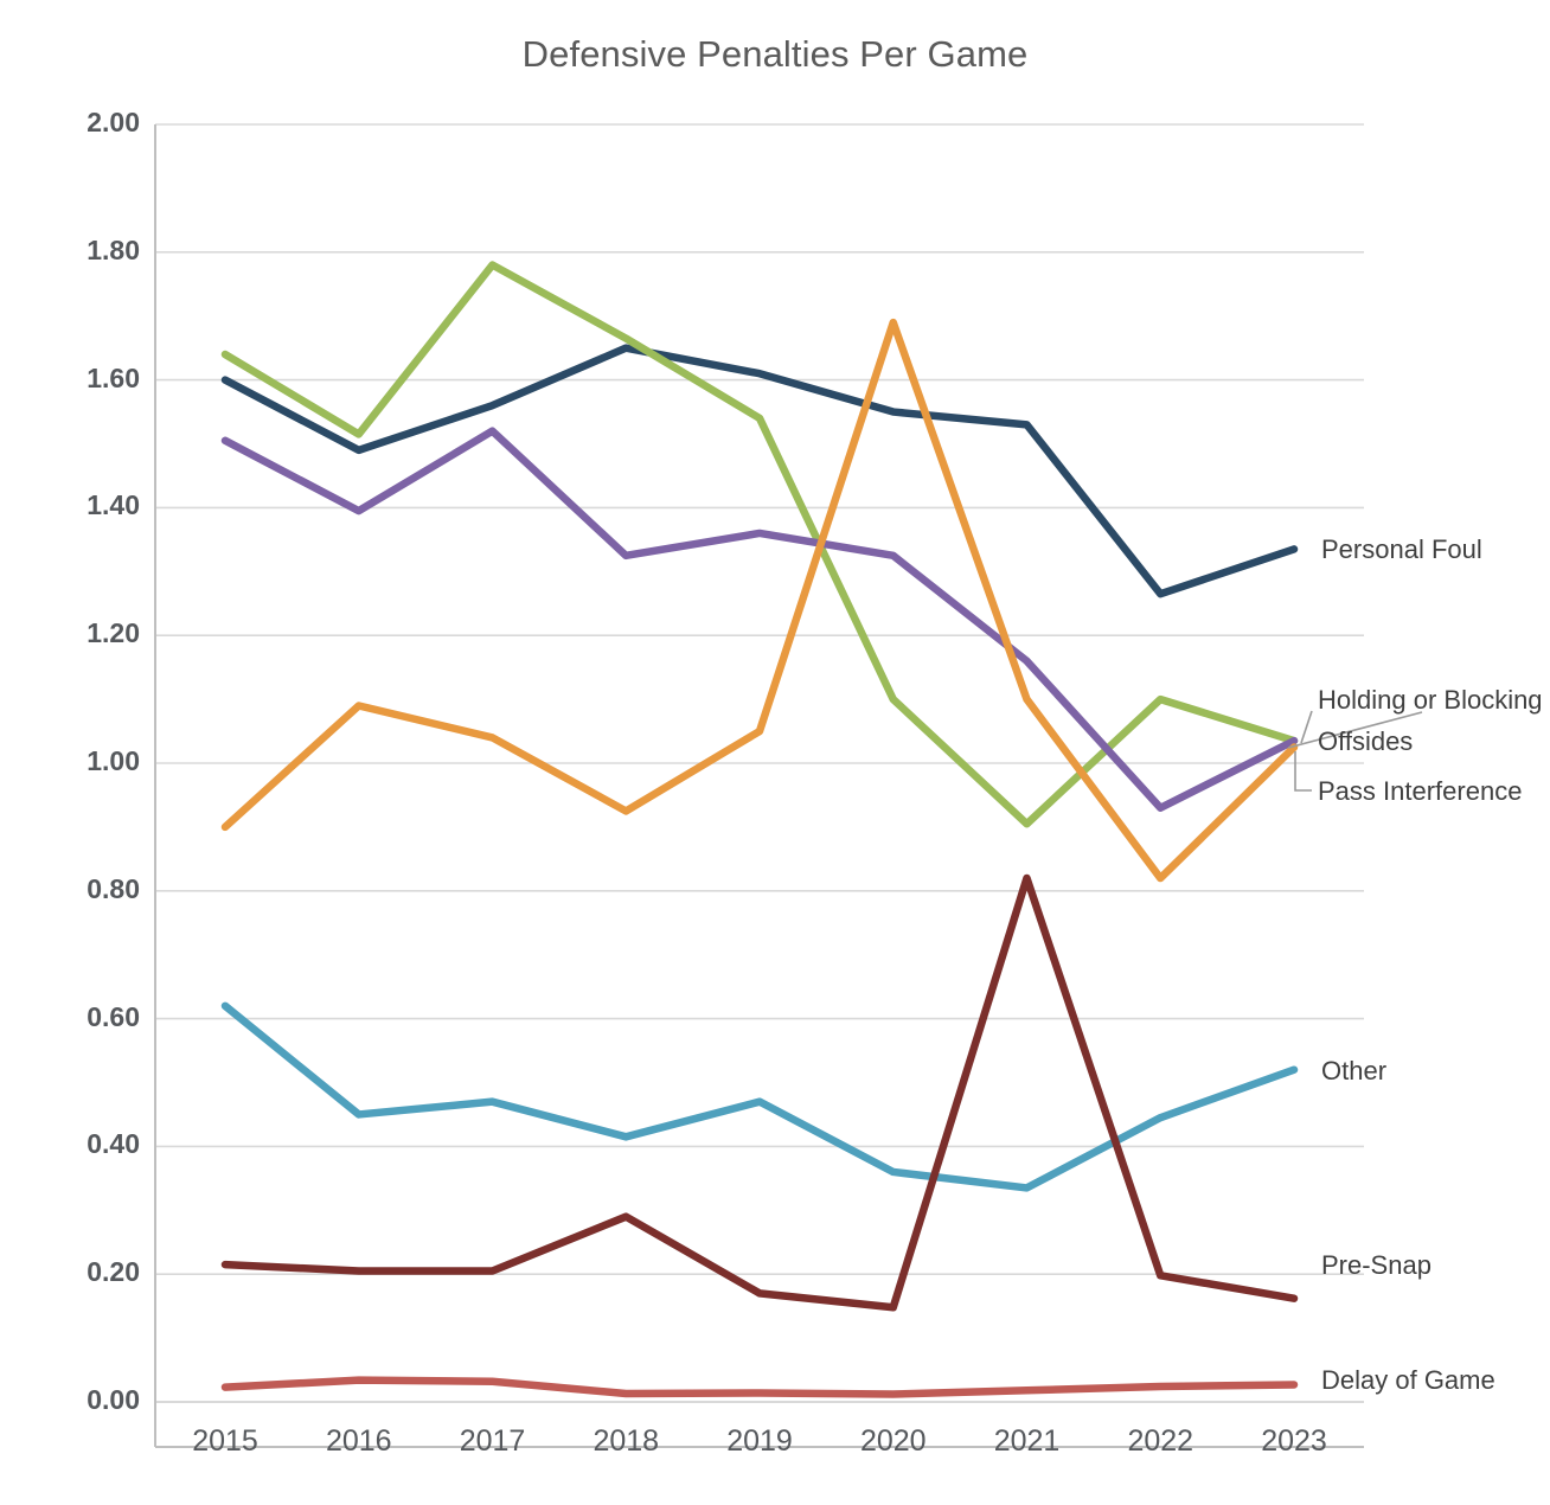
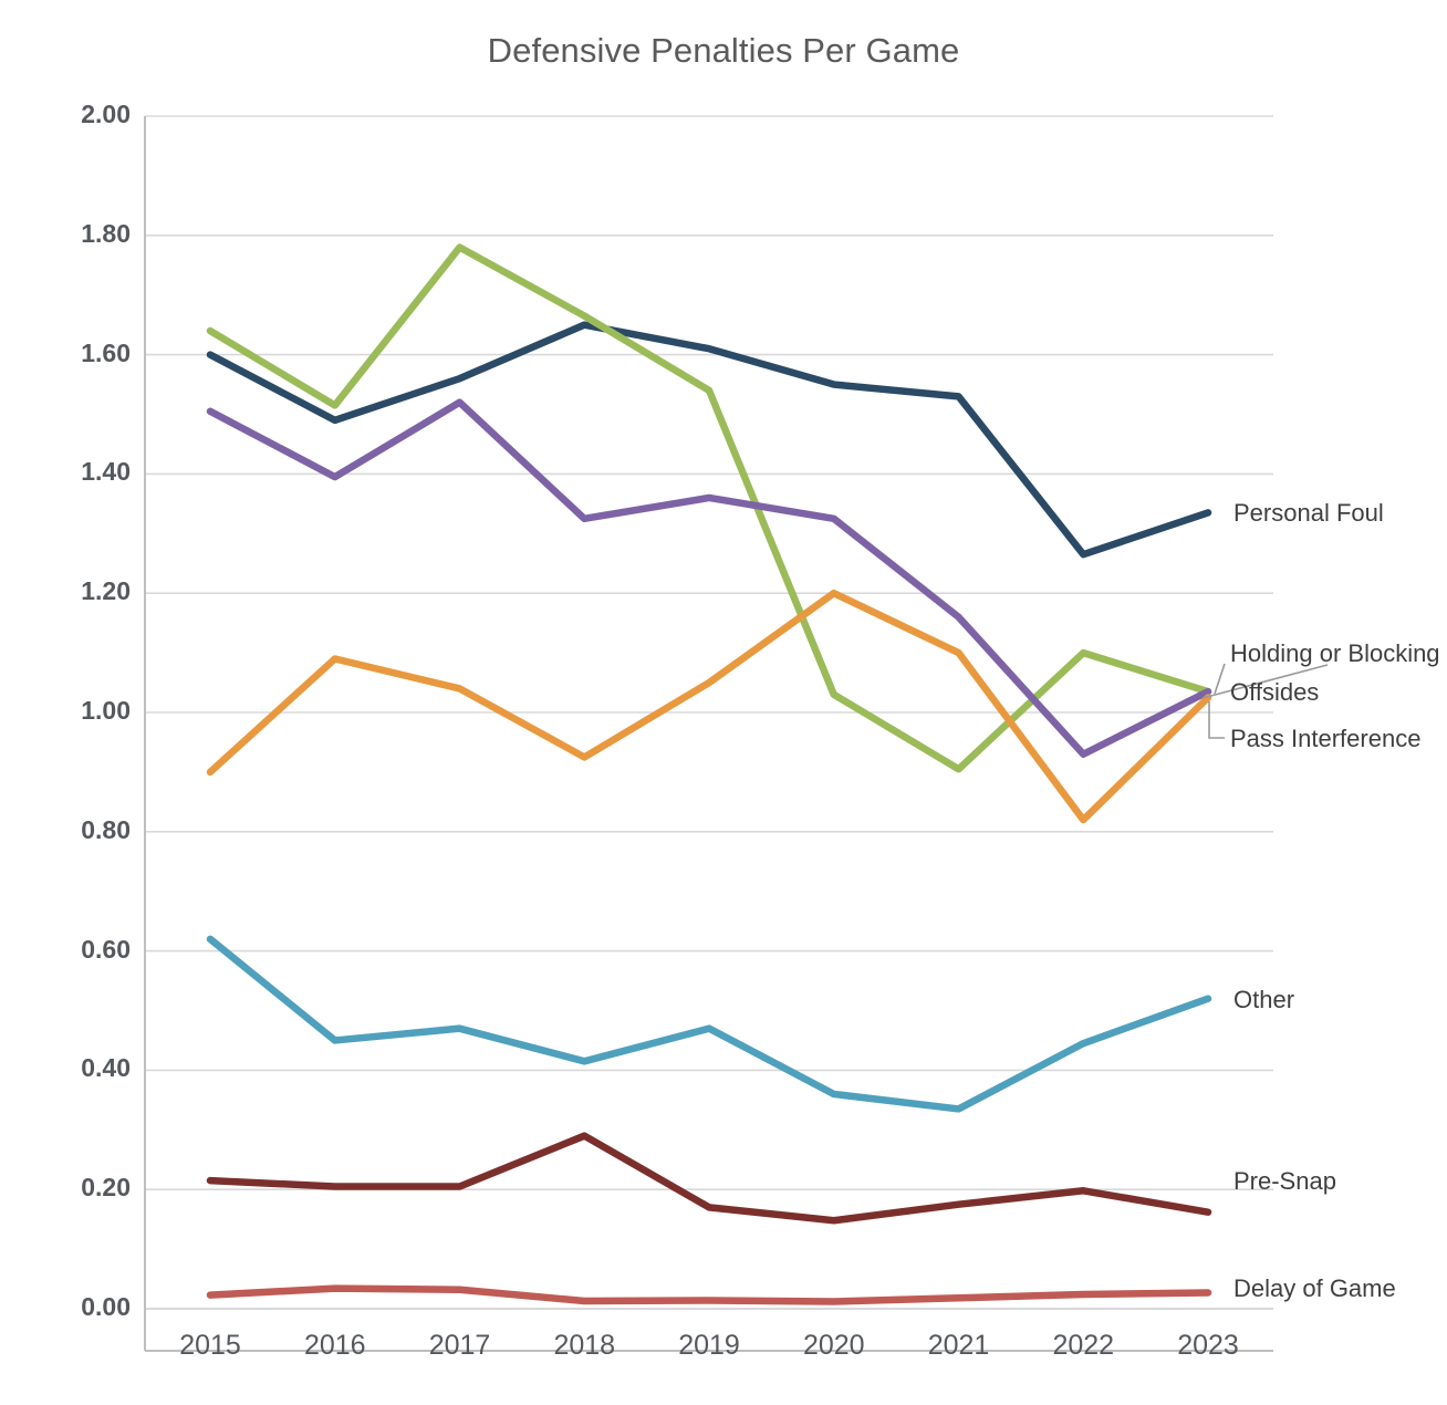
Holding or Blocking/2020: 1.10 -> 1.03
Offsides/2020: 1.69 -> 1.20
Pre-Snap/2021: 0.82 -> 0.17
